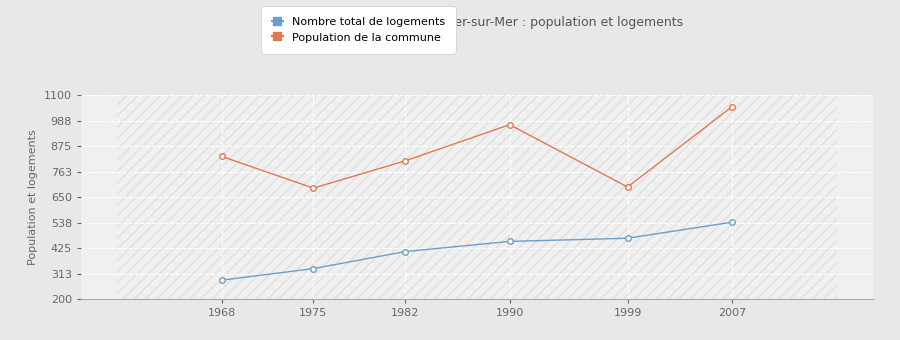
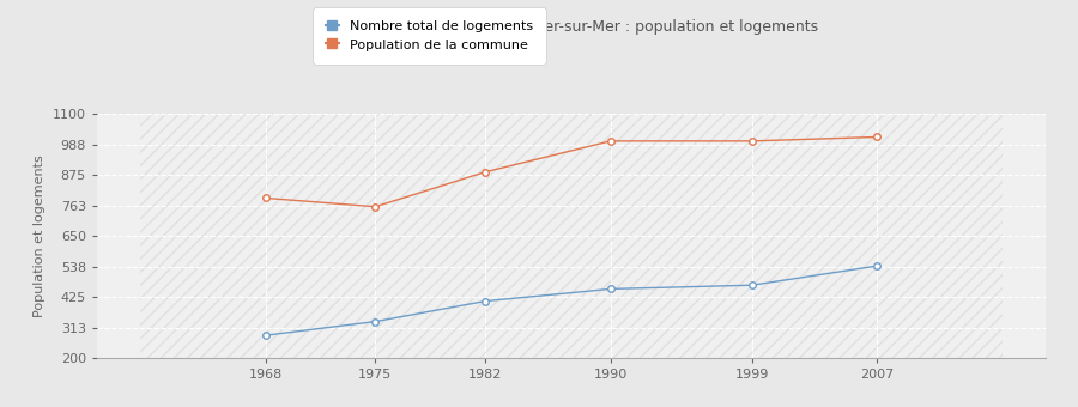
Population de la commune/1968: 830 -> 790
Population de la commune/1975: 690 -> 758
Population de la commune/1982: 810 -> 886
Population de la commune/1990: 970 -> 1000
Population de la commune/1999: 695 -> 1000
Population de la commune/2007: 1050 -> 1015
